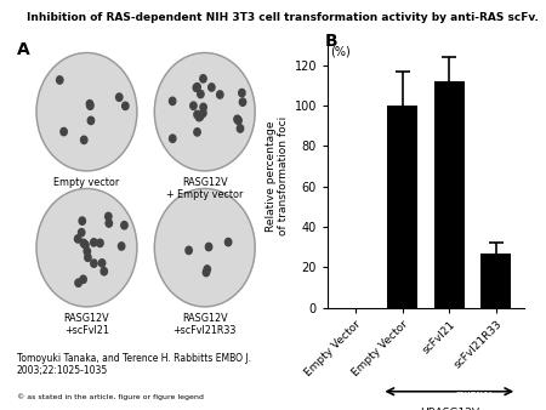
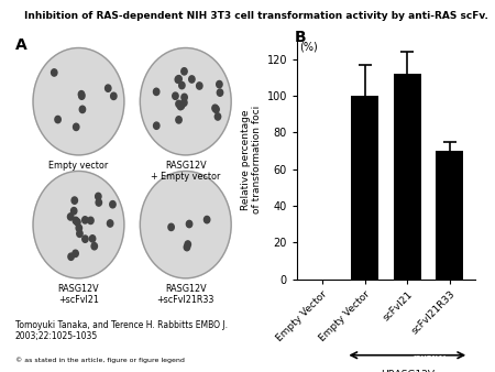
scFvI21R33: 27 -> 70
